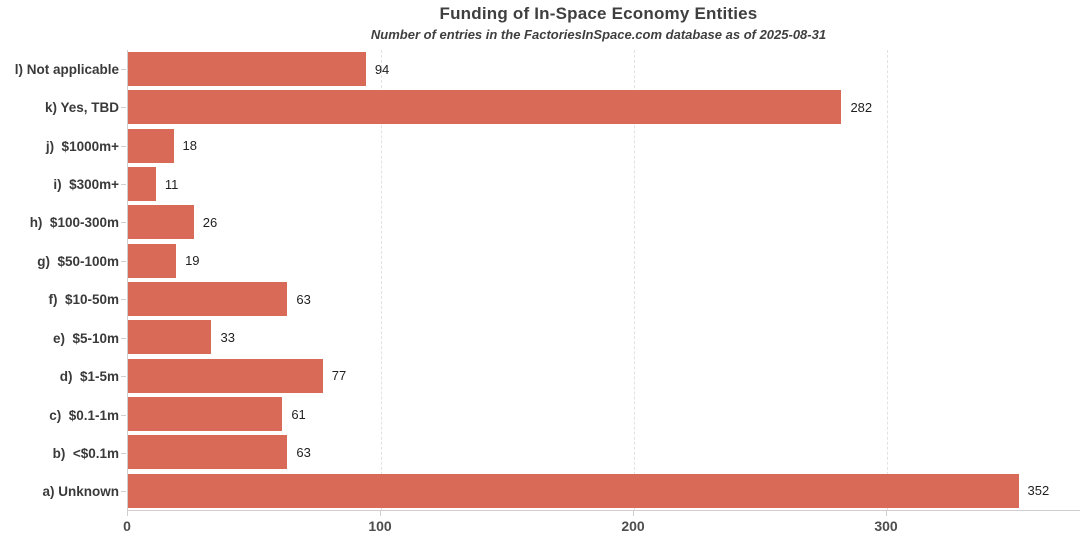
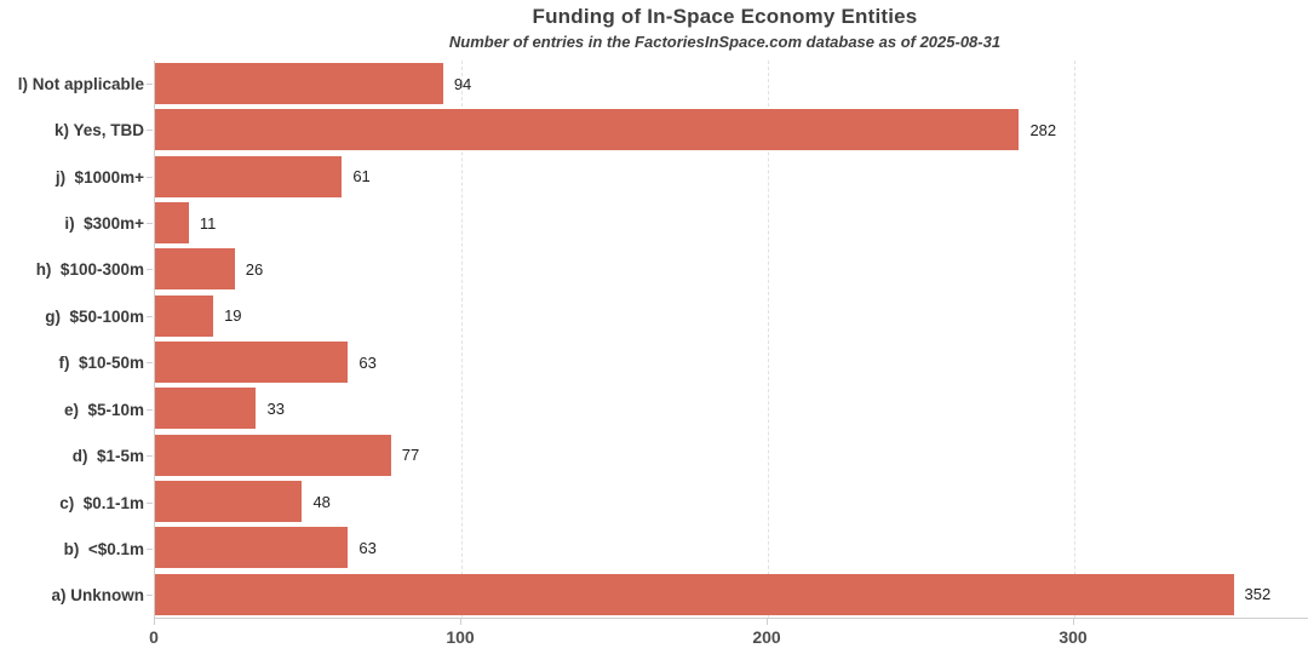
j) $1000m+: 18 -> 61
c) $0.1-1m: 61 -> 48
